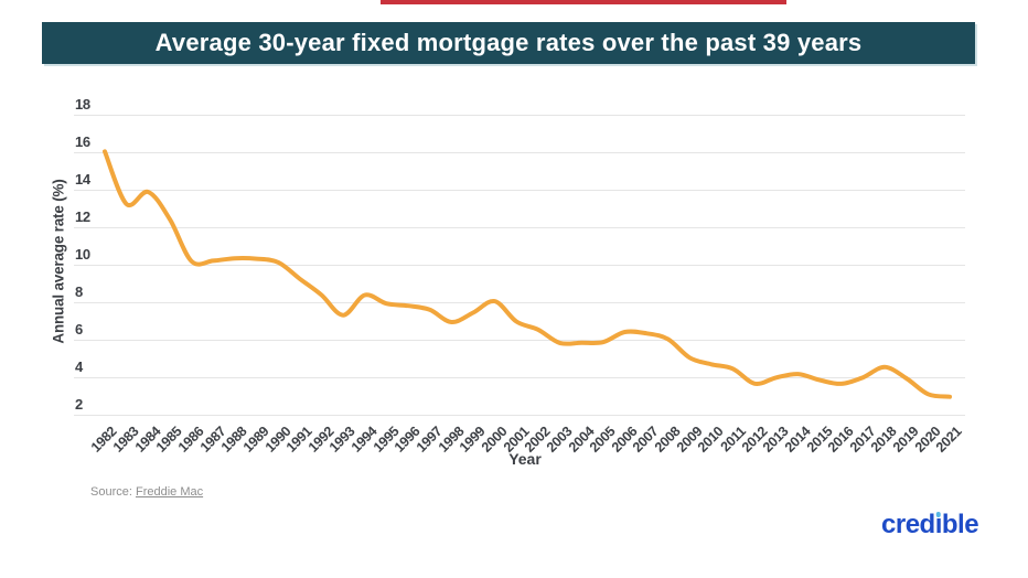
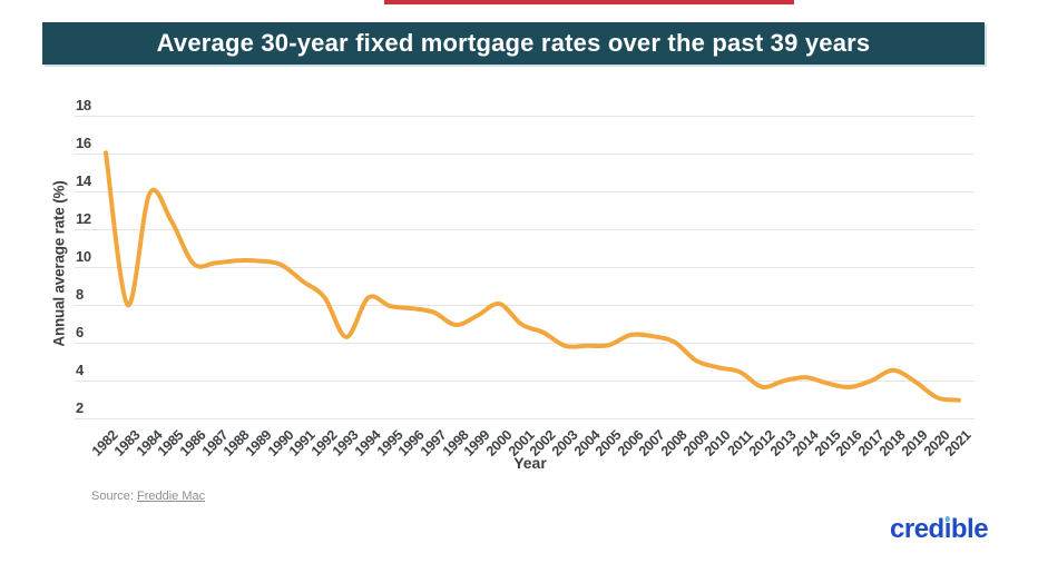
1983: 13.2 -> 8.0
1993: 7.3 -> 6.3
